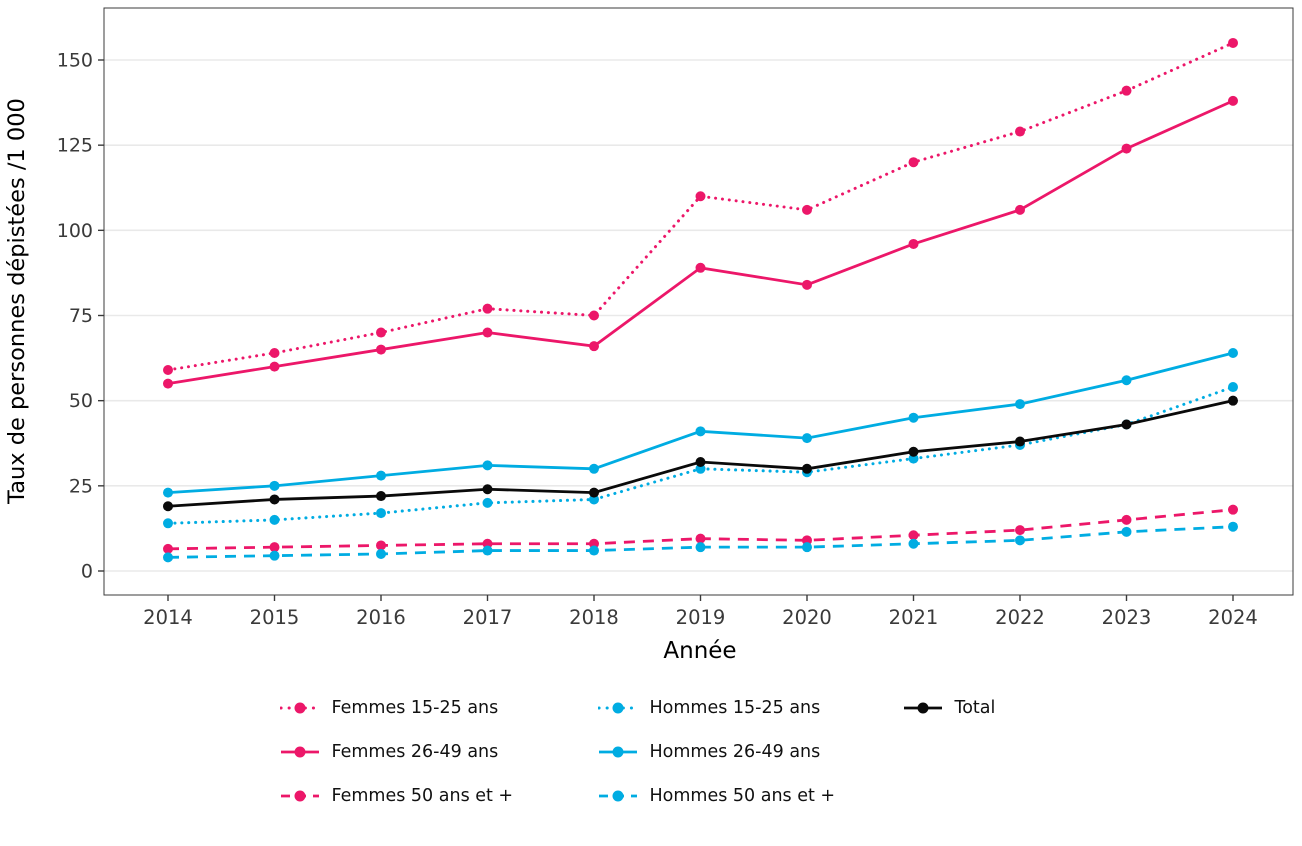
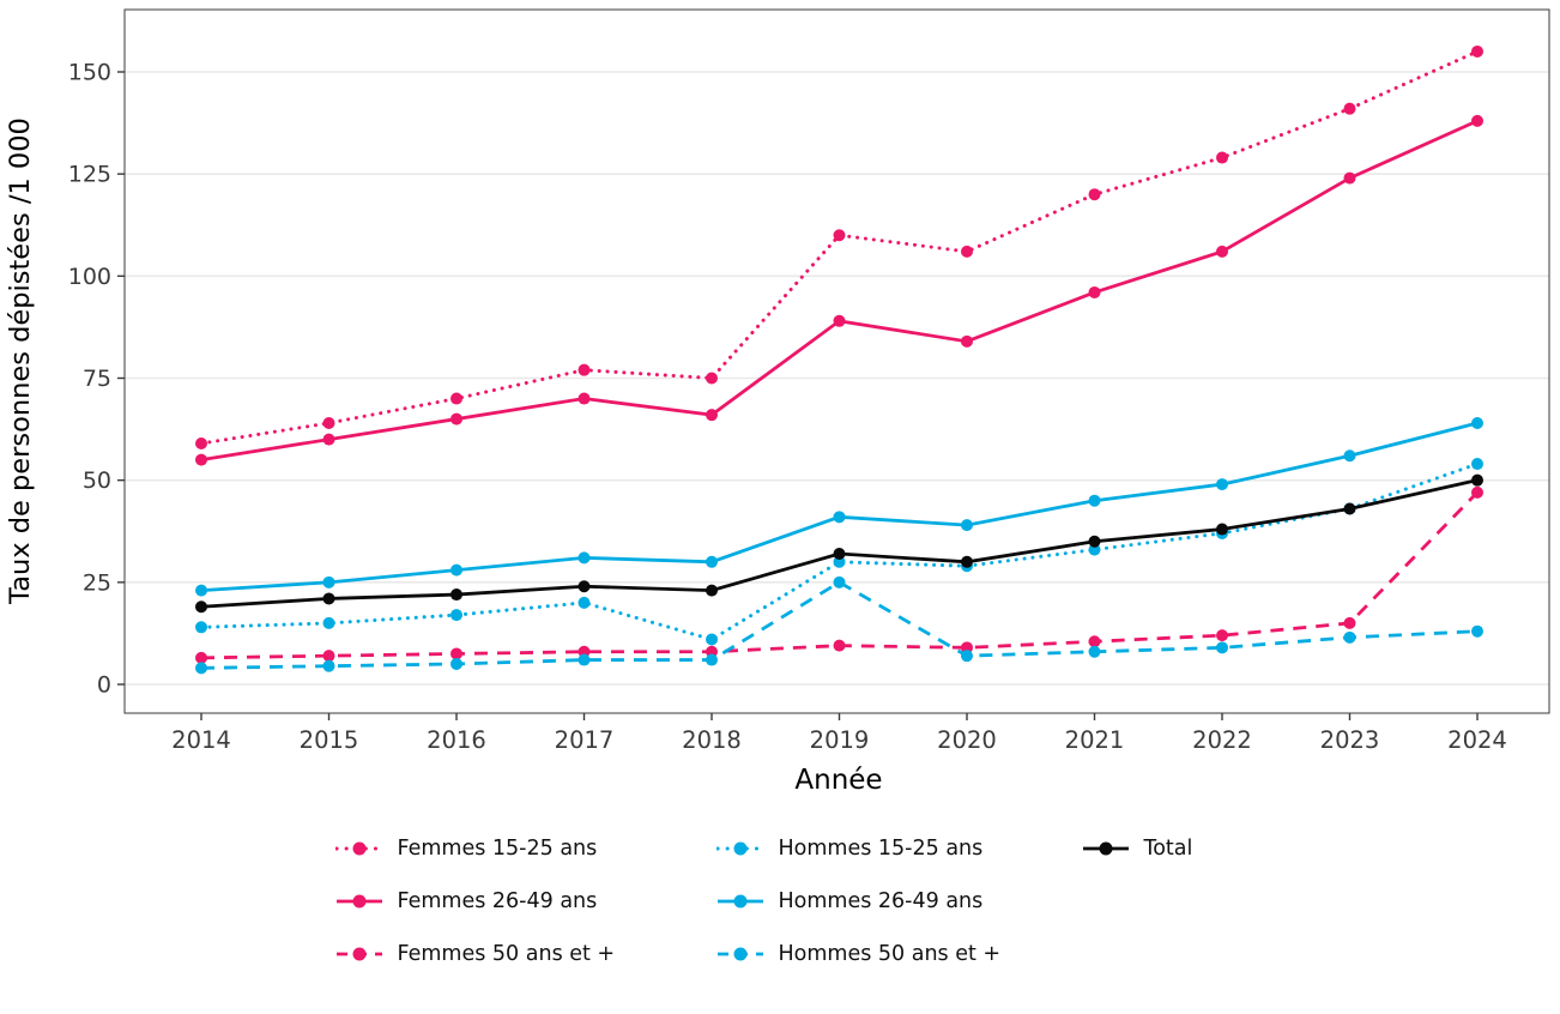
Hommes 15-25 ans/2018: 21 -> 11
Hommes 50 ans et +/2019: 7 -> 25
Femmes 50 ans et +/2024: 18 -> 47
